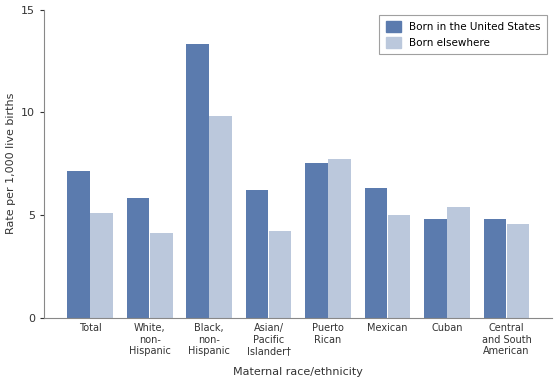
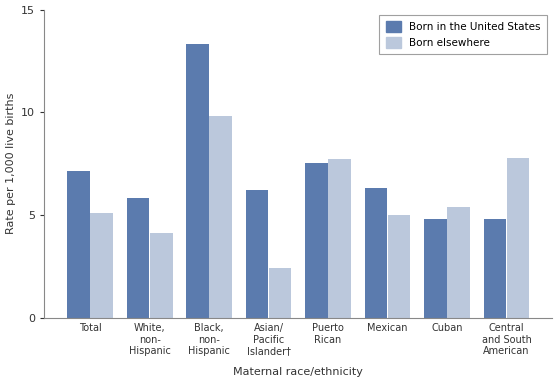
Born elsewhere/Asian/ Pacific Islander†: 4.20 -> 2.40
Born elsewhere/Central and South American: 4.55 -> 7.75
